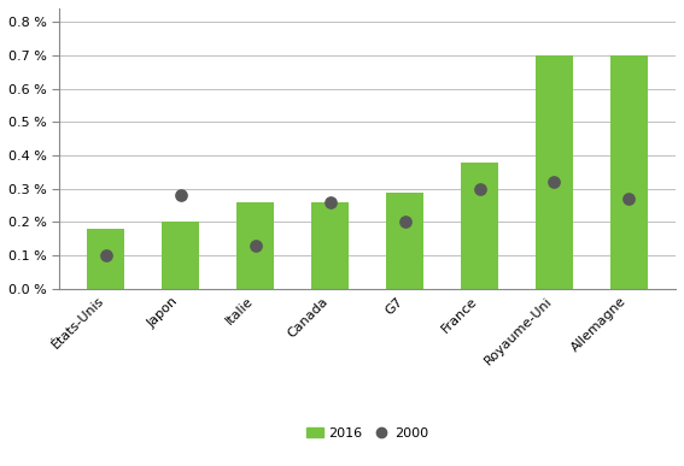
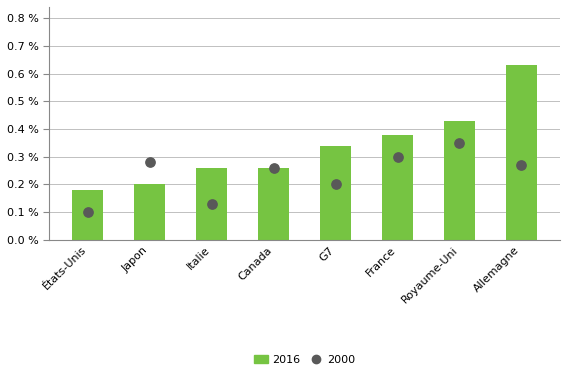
2016/G7: 0.29 % -> 0.34 %
2016/Royaume-Uni: 0.70 % -> 0.43 %
2000/Royaume-Uni: 0.32 % -> 0.35 %
2016/Allemagne: 0.70 % -> 0.63 %
